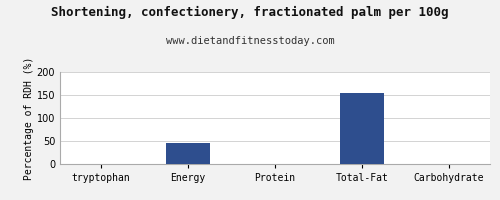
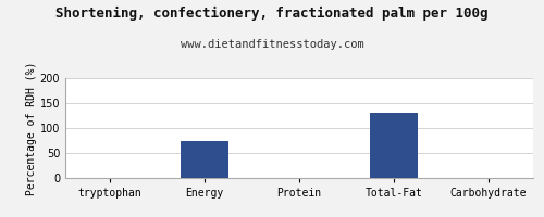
Energy: 46 -> 75
Total-Fat: 155 -> 130
